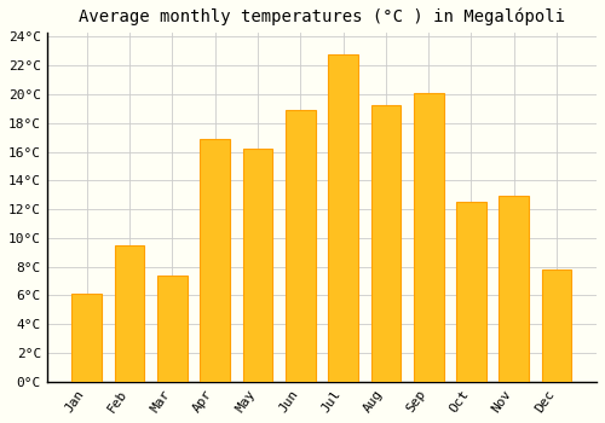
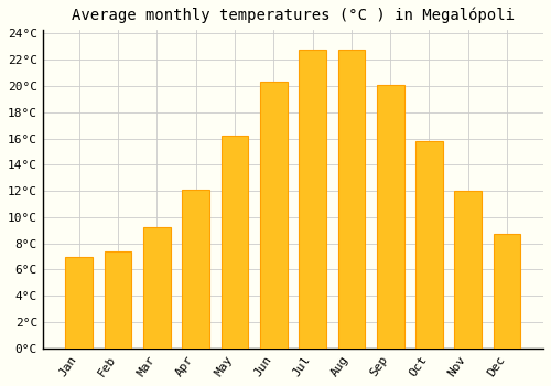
Jan: 6.1°C -> 7.0°C
Feb: 9.5°C -> 7.4°C
Mar: 7.4°C -> 9.2°C
Apr: 16.9°C -> 12.1°C
Jun: 18.9°C -> 20.3°C
Aug: 19.2°C -> 22.8°C
Oct: 12.5°C -> 15.8°C
Nov: 12.9°C -> 12.0°C
Dec: 7.8°C -> 8.7°C
